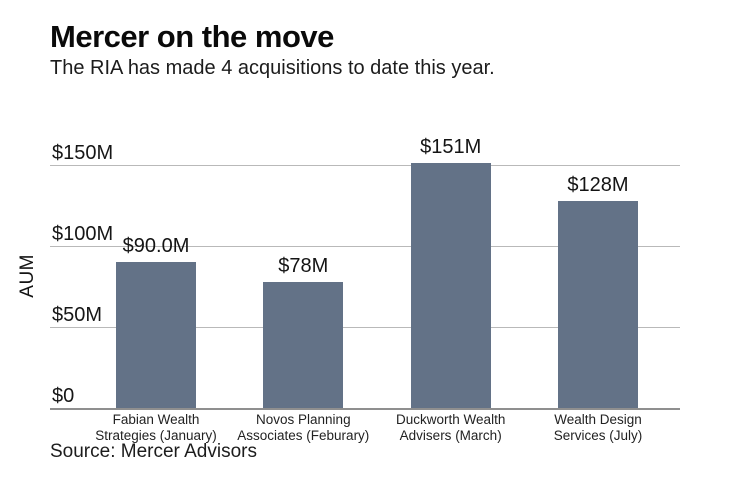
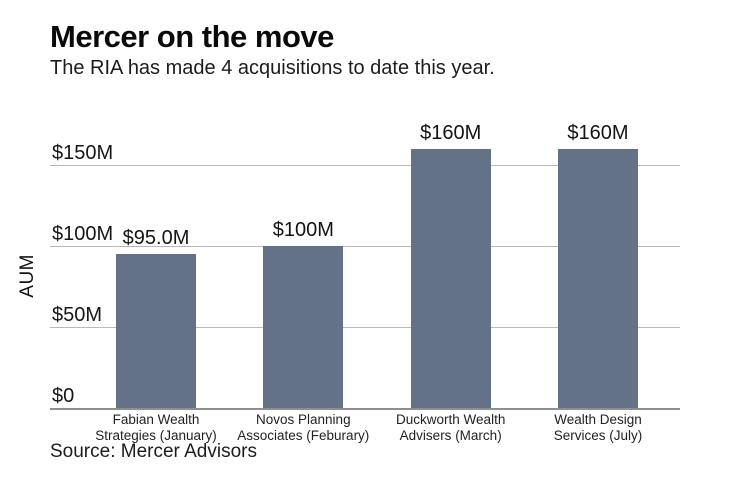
Fabian Wealth Strategies (January): $90.0M -> $95.0M
Novos Planning Associates (Feburary): $78M -> $100M
Duckworth Wealth Advisers (March): $151M -> $160M
Wealth Design Services (July): $128M -> $160M
